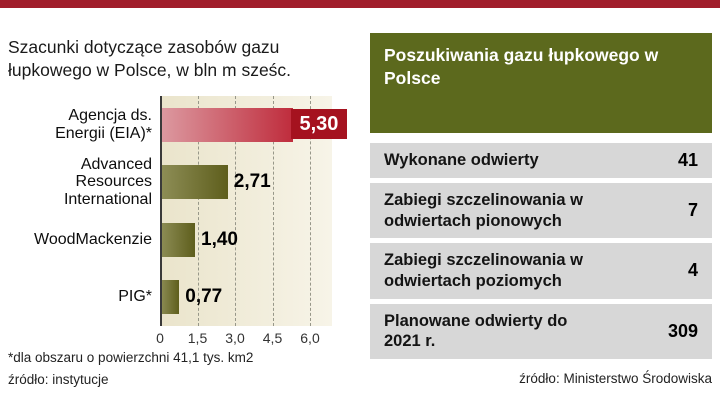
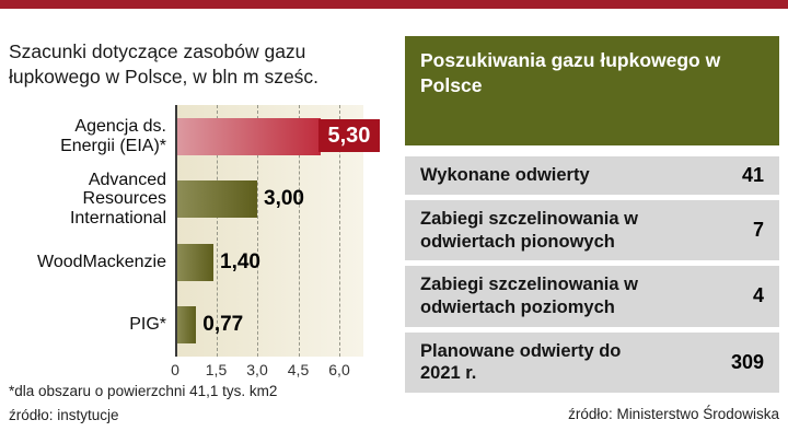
Advanced Resources International: 2,71 -> 3,00
